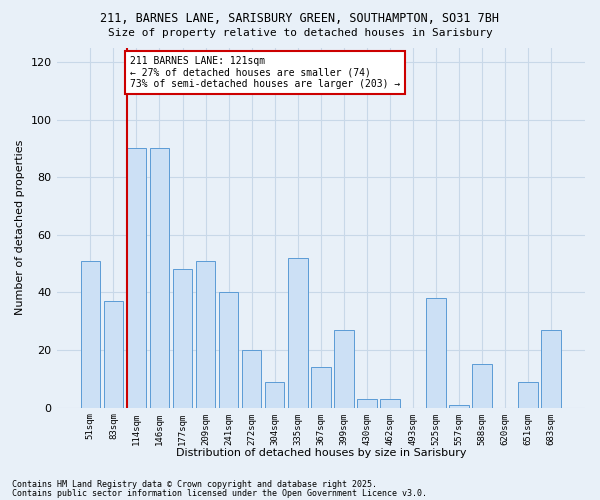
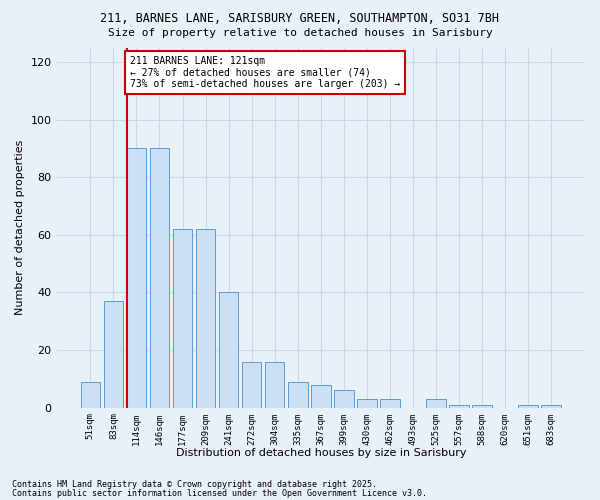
51sqm: 51 -> 9
177sqm: 48 -> 62
209sqm: 51 -> 62
272sqm: 20 -> 16
304sqm: 9 -> 16
335sqm: 52 -> 9
367sqm: 14 -> 8
399sqm: 27 -> 6
525sqm: 38 -> 3
588sqm: 15 -> 1
651sqm: 9 -> 1
683sqm: 27 -> 1
